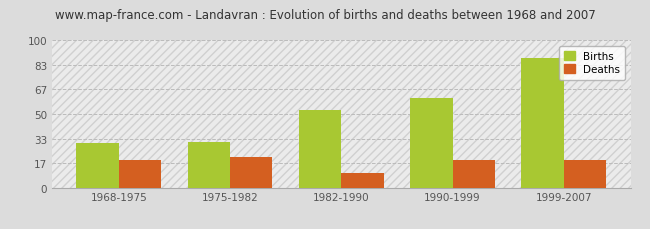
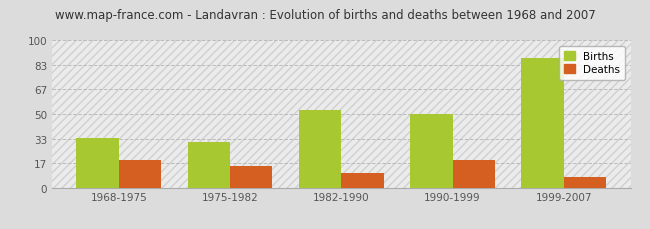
Births/1968-1975: 30 -> 34
Deaths/1975-1982: 21 -> 15
Births/1990-1999: 61 -> 50
Deaths/1999-2007: 19 -> 7
